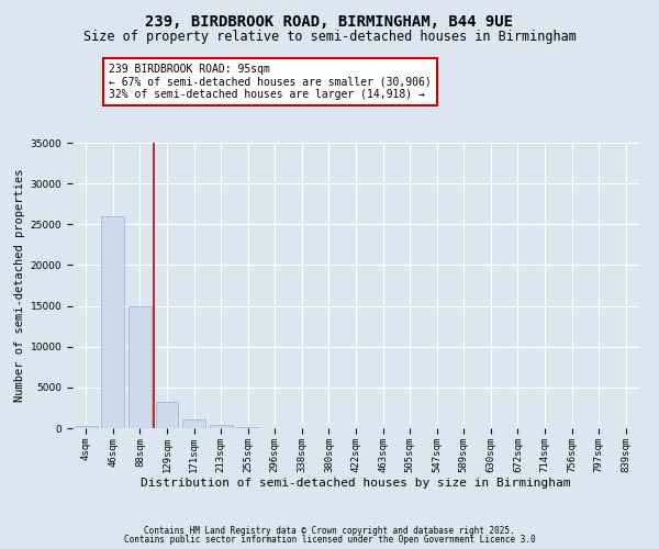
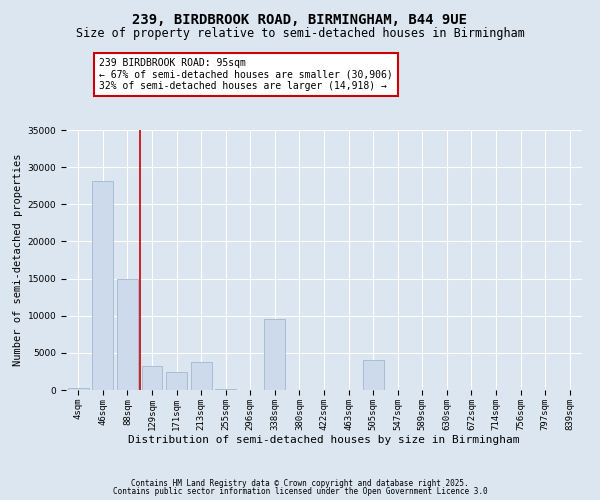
46sqm: 26000 -> 28200
171sqm: 1100 -> 2400
213sqm: 400 -> 3800
338sqm: 0 -> 9600
505sqm: 0 -> 4000
